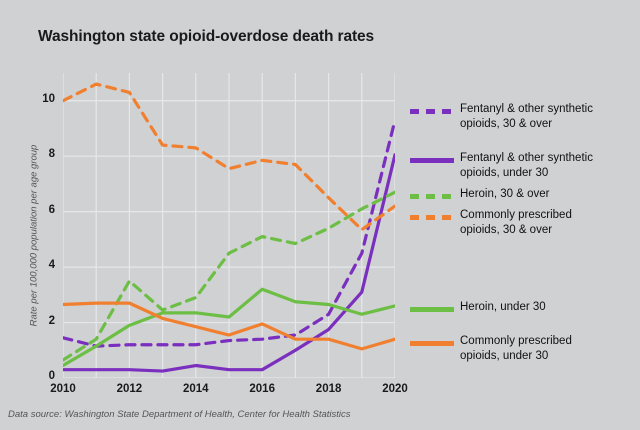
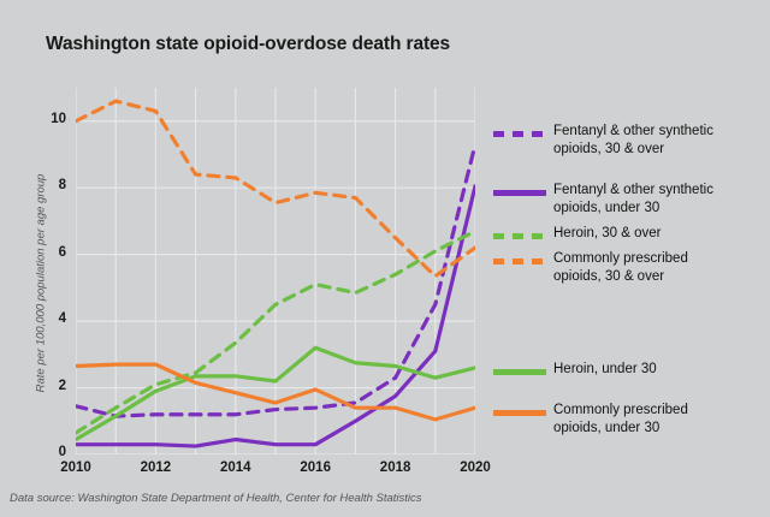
Heroin, 30 & over/2012: 3.5 -> 2.1
Heroin, 30 & over/2014: 2.9 -> 3.4
